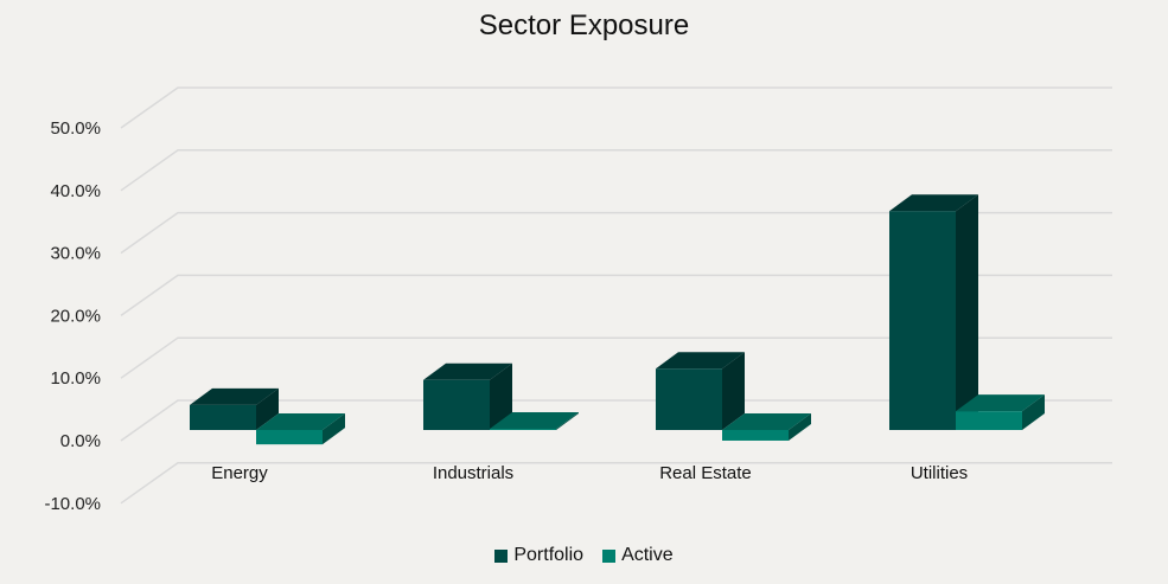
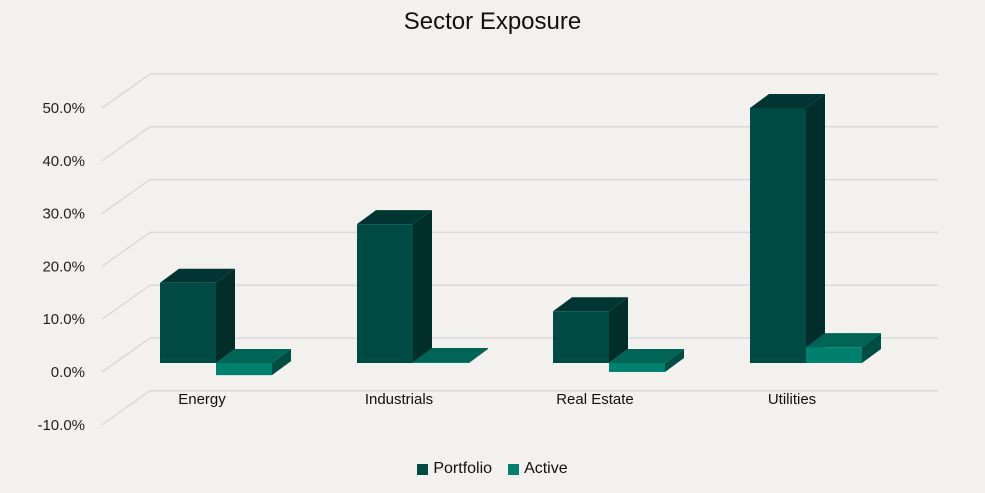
Portfolio/Energy: 4% -> 15%
Portfolio/Industrials: 8% -> 26%
Portfolio/Utilities: 35% -> 48%
